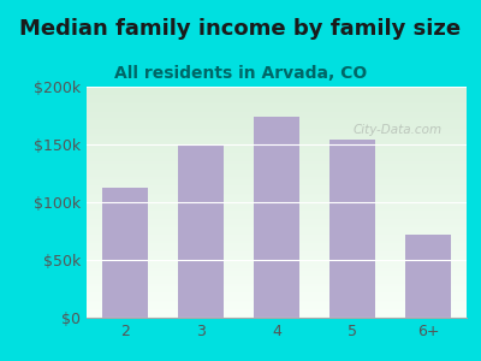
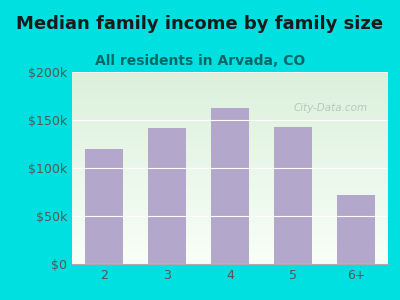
2: $112k -> $120k
3: $150k -> $142k
4: $174k -> $163k
5: $154k -> $143k
